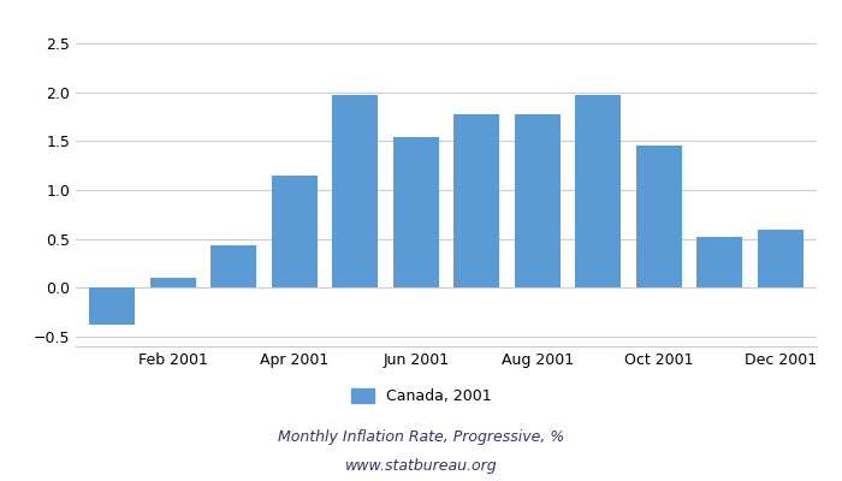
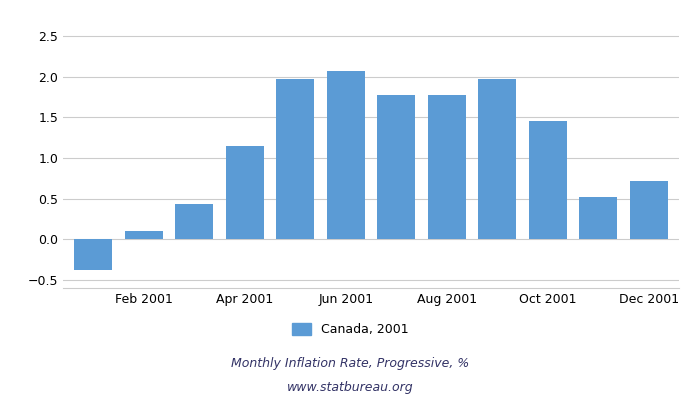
Jun 2001: 1.54 -> 2.07
Dec 2001: 0.60 -> 0.72
